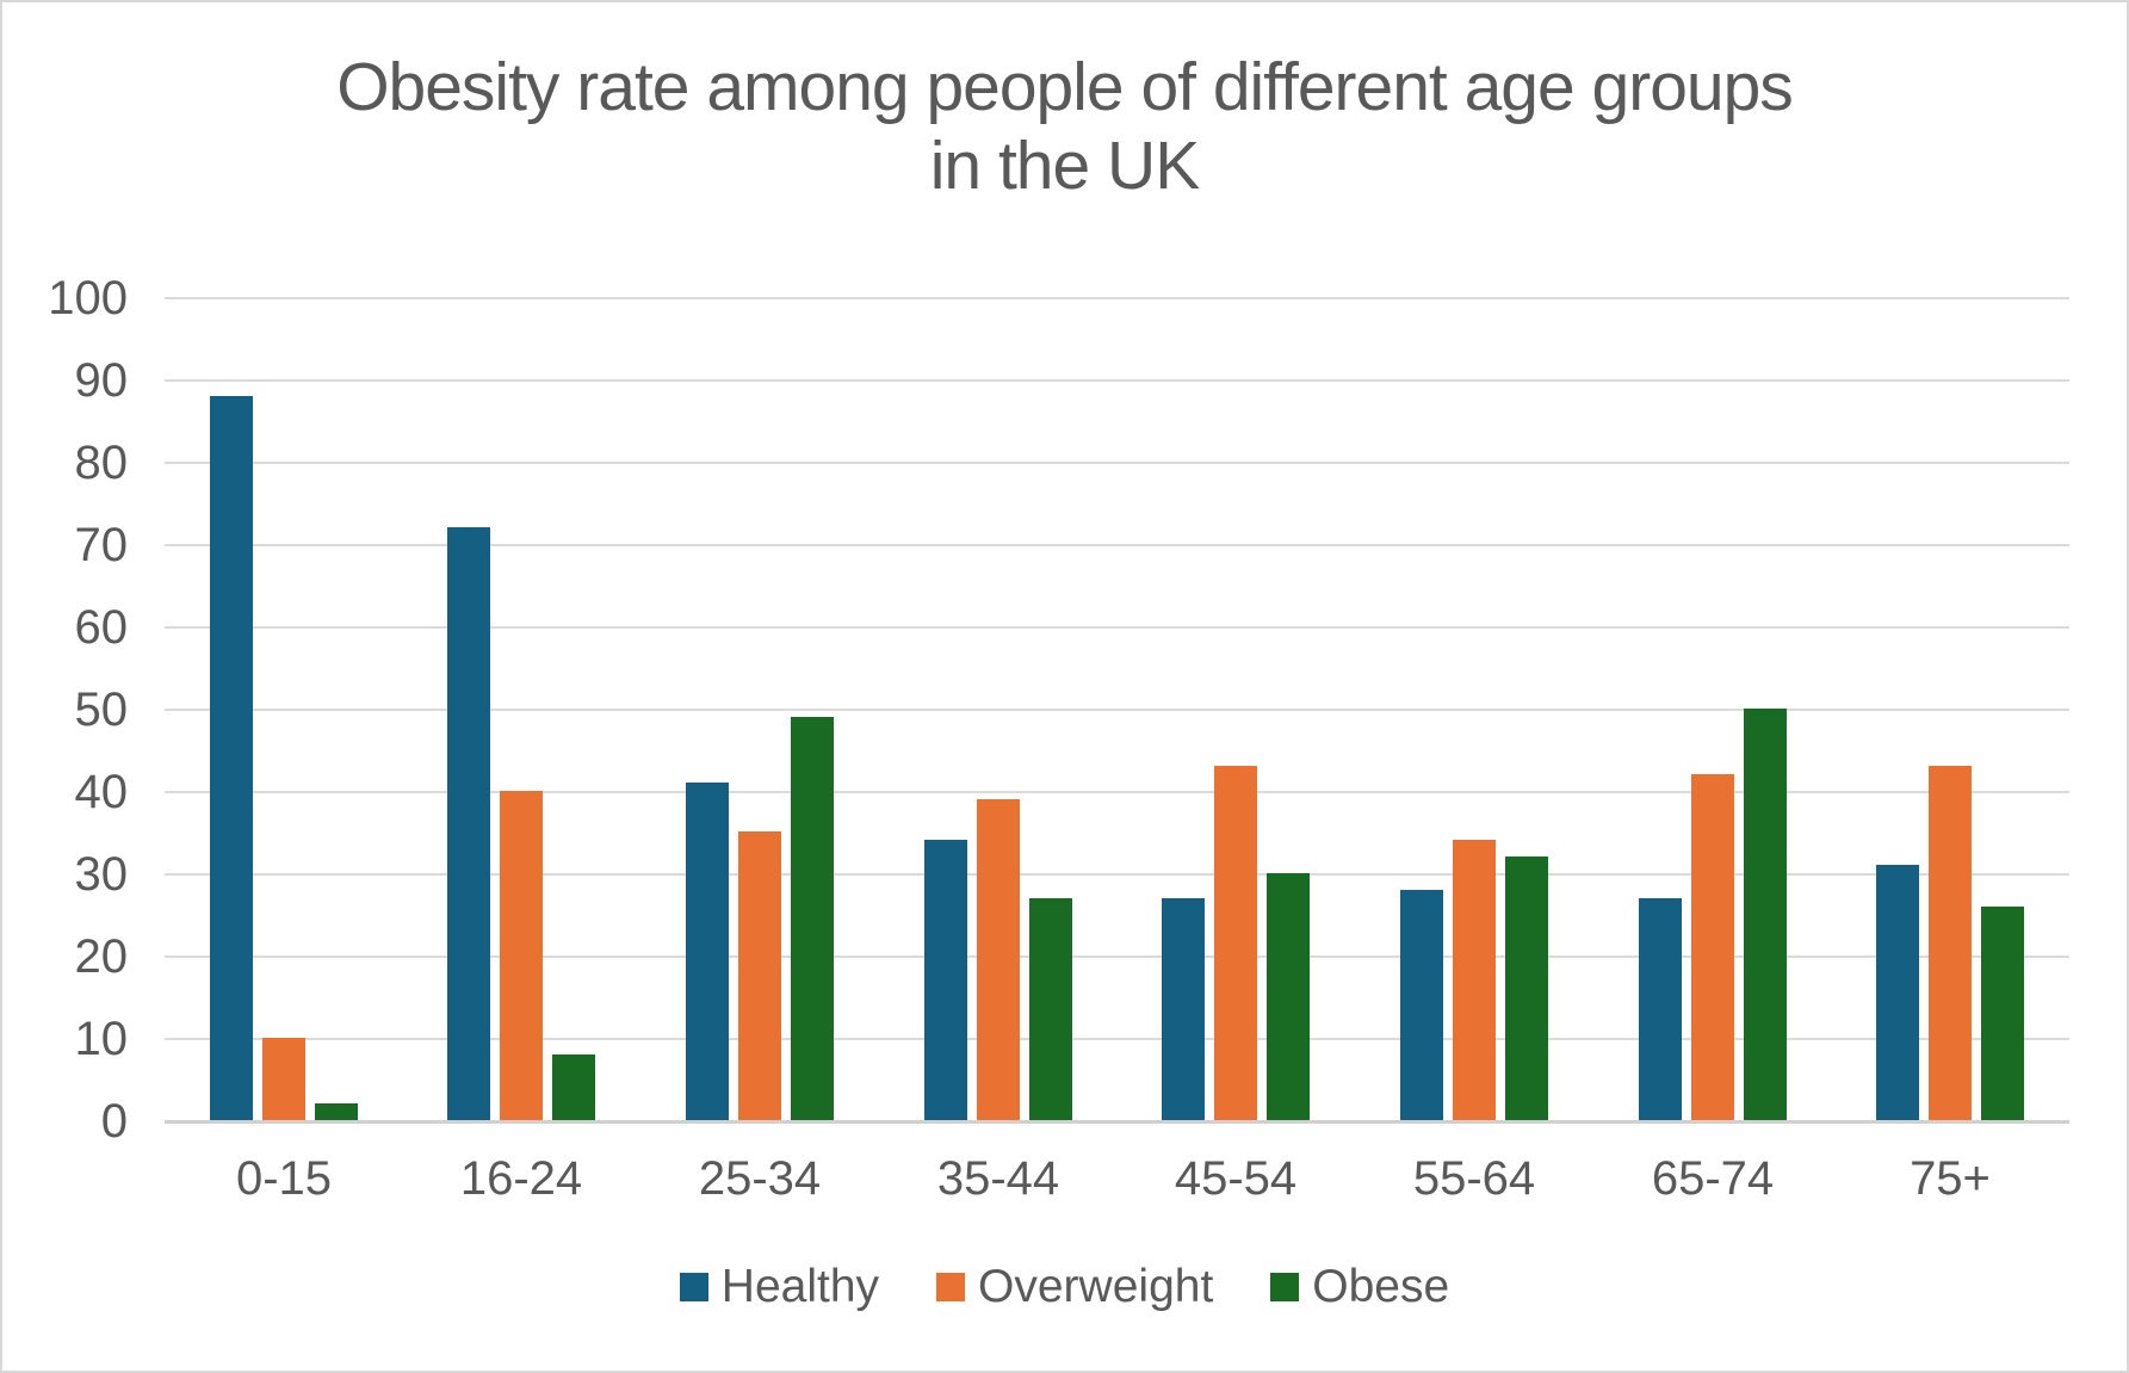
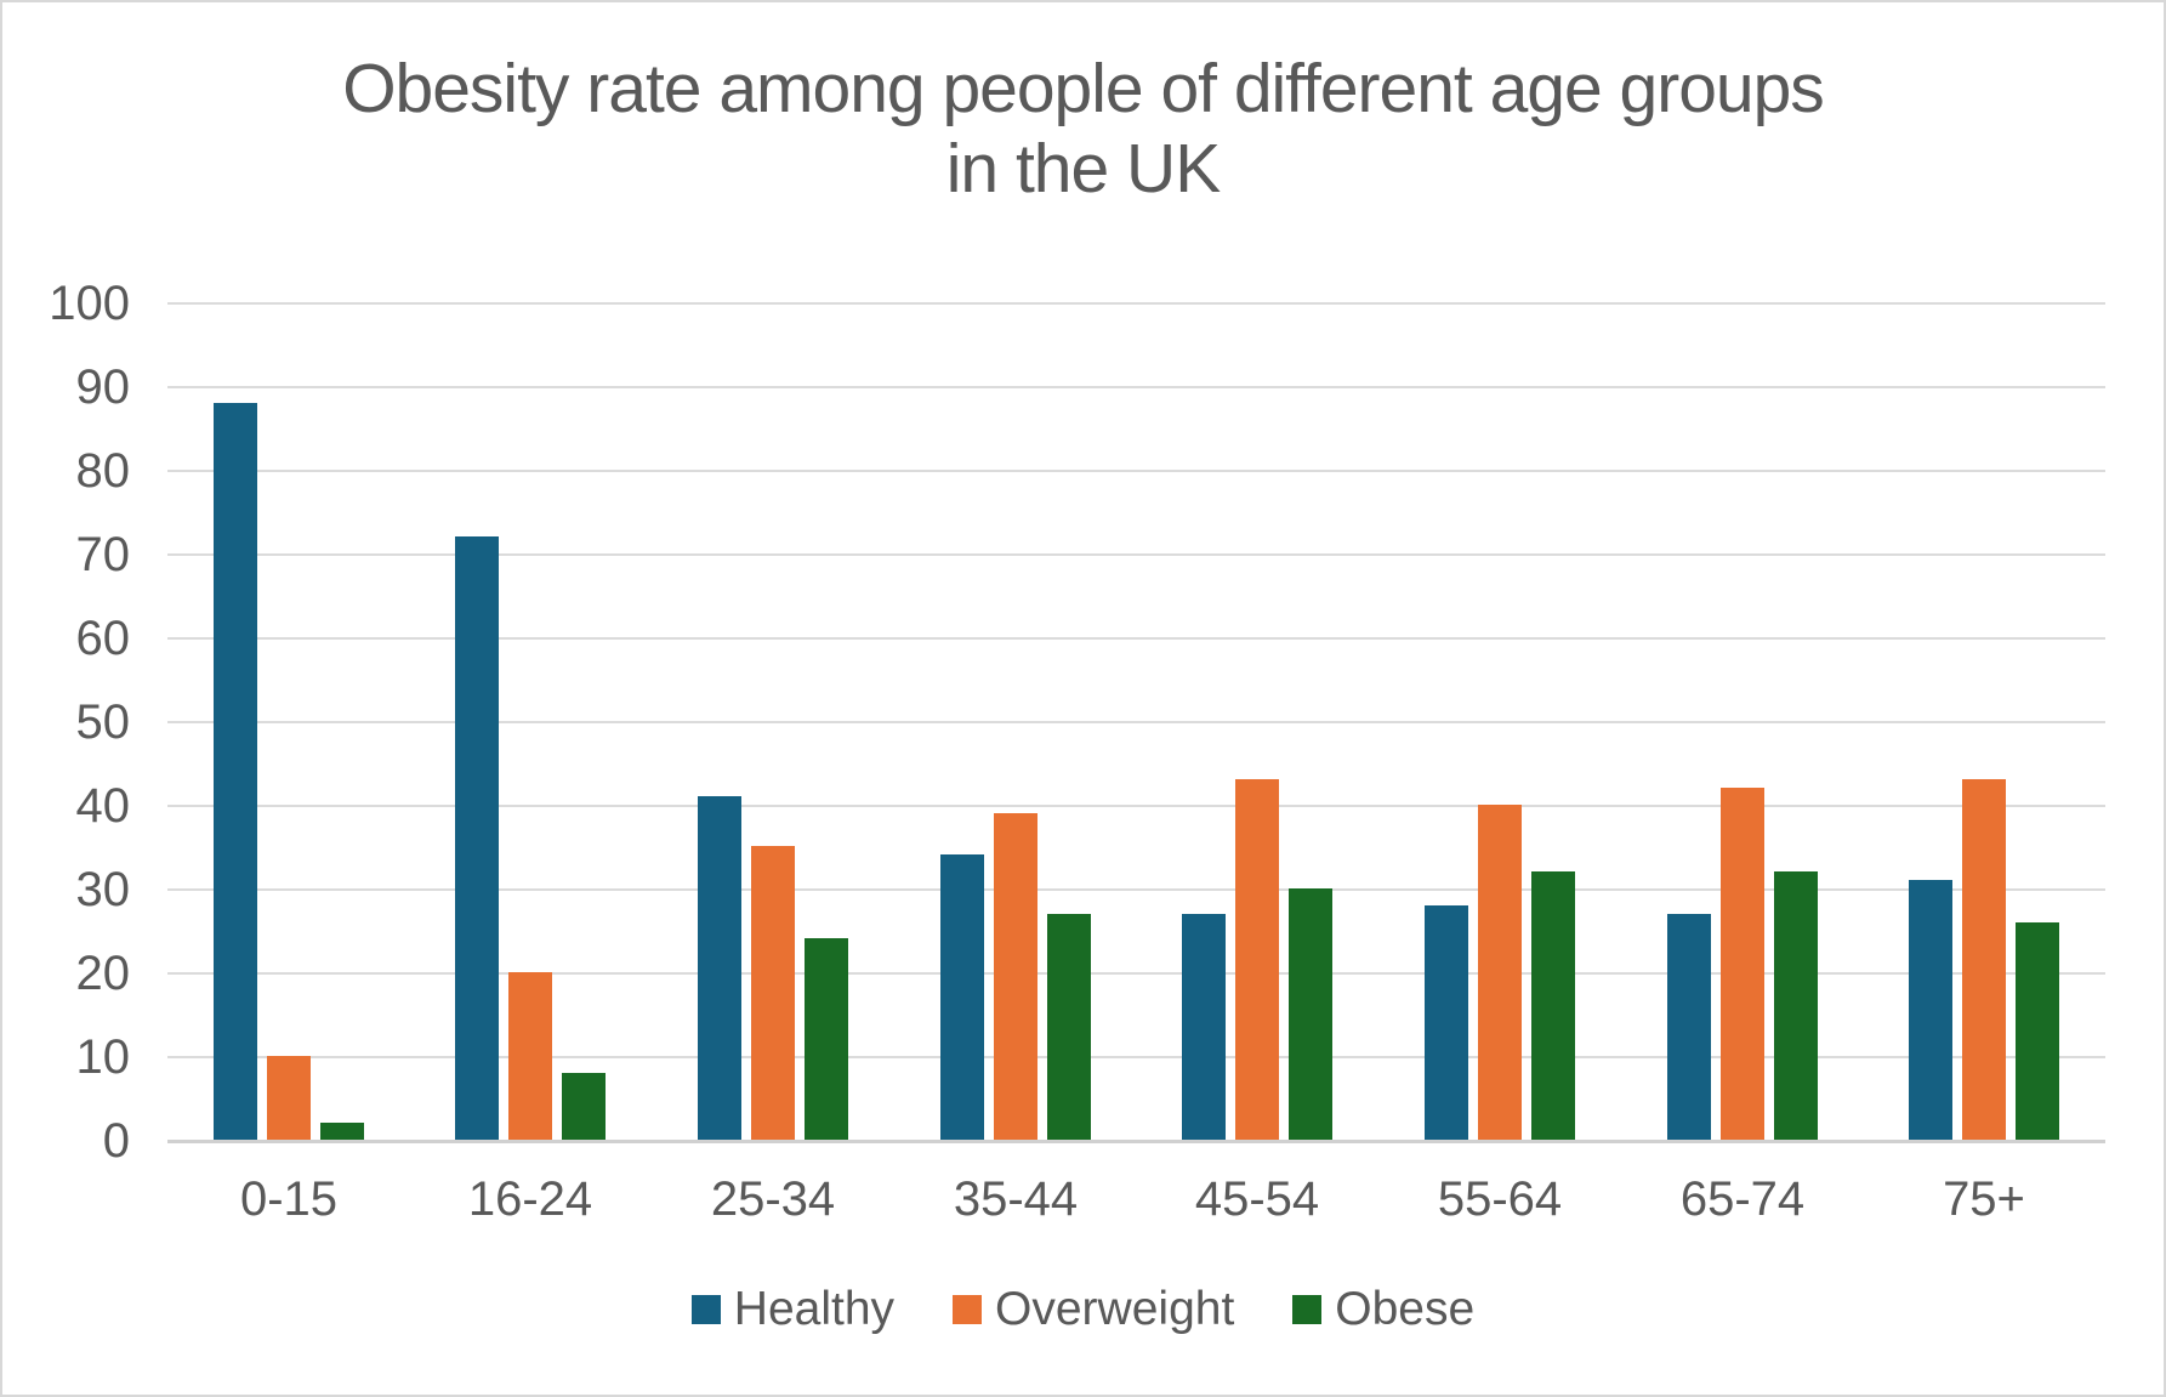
Overweight/16-24: 40 -> 20
Obese/25-34: 49 -> 24
Overweight/55-64: 34 -> 40
Obese/65-74: 50 -> 32
